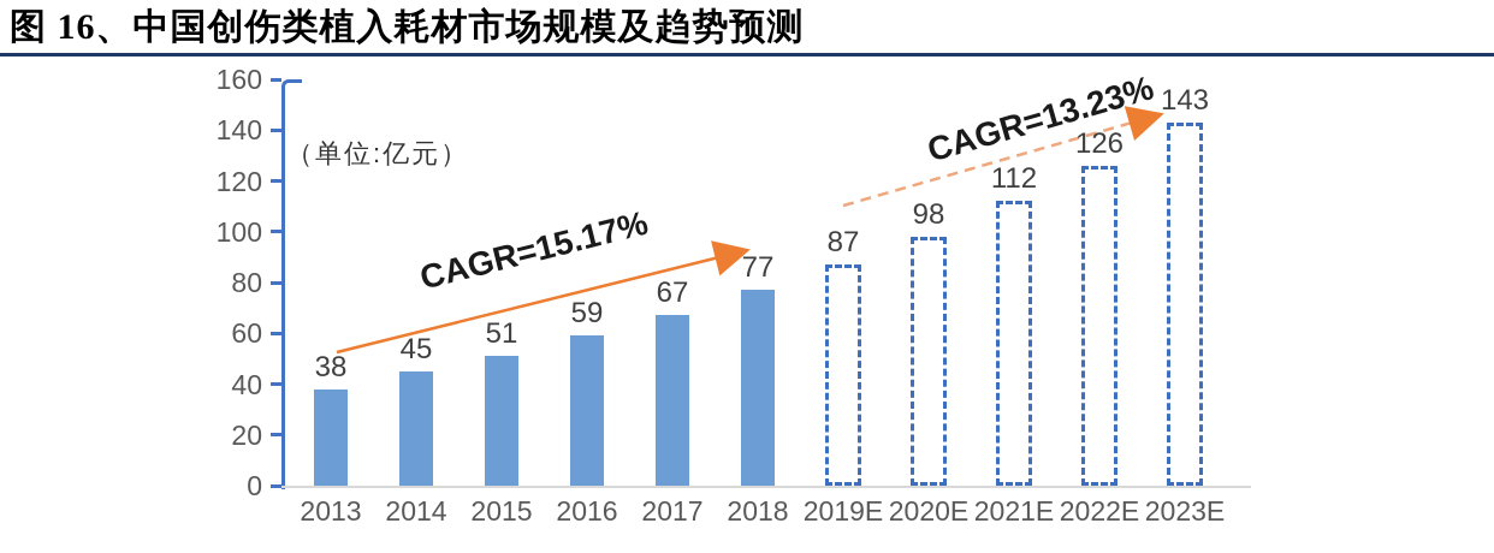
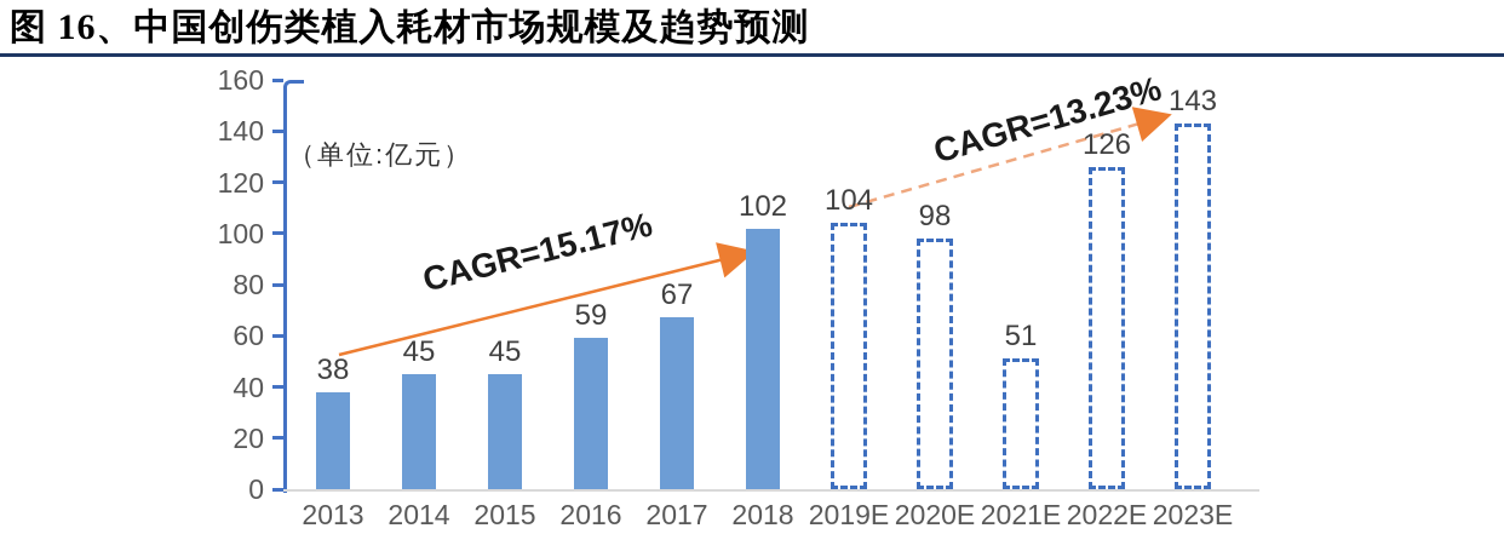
2015: 51 -> 45
2018: 77 -> 102
2019E: 87 -> 104
2021E: 112 -> 51
